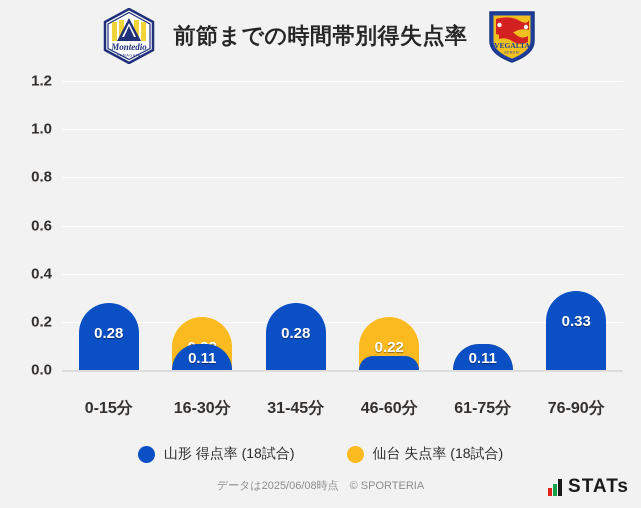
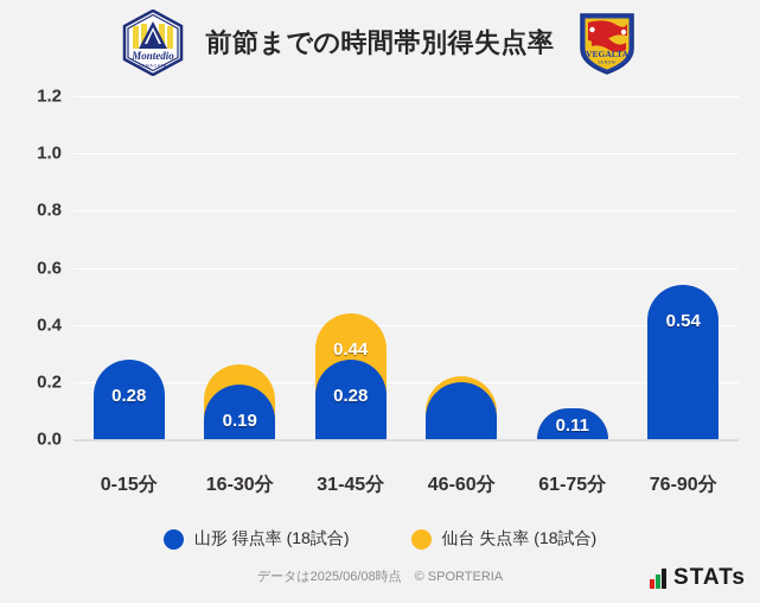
山形 得点率 (18試合)/16-30分: 0.11 -> 0.19
仙台 失点率 (18試合)/16-30分: 0.22 -> 0.26
仙台 失点率 (18試合)/31-45分: 0.22 -> 0.44
山形 得点率 (18試合)/46-60分: 0.06 -> 0.20
山形 得点率 (18試合)/76-90分: 0.33 -> 0.54
仙台 失点率 (18試合)/76-90分: 0.17 -> 0.23
